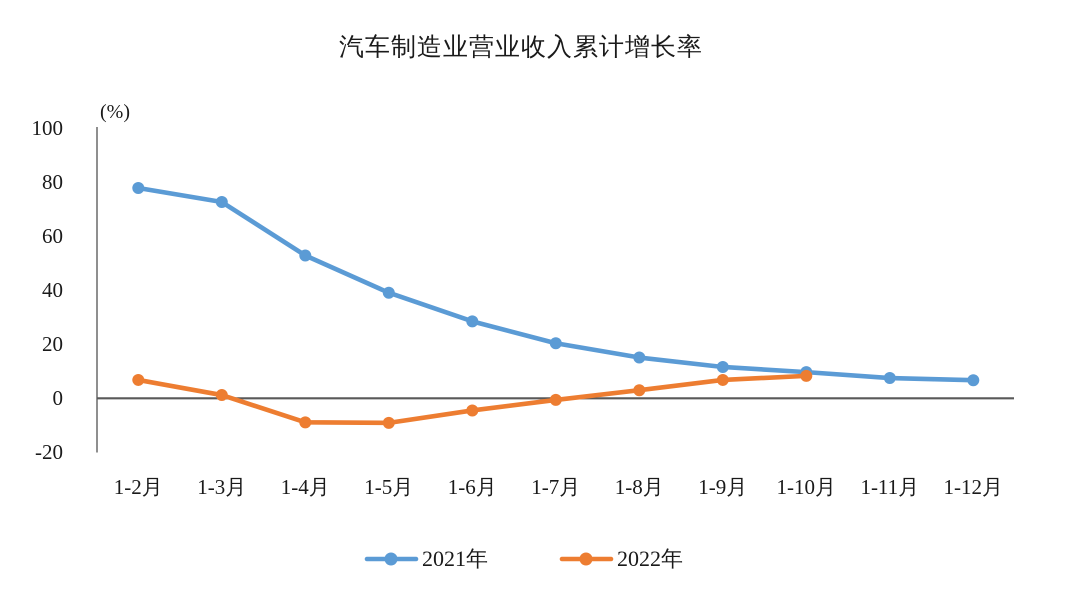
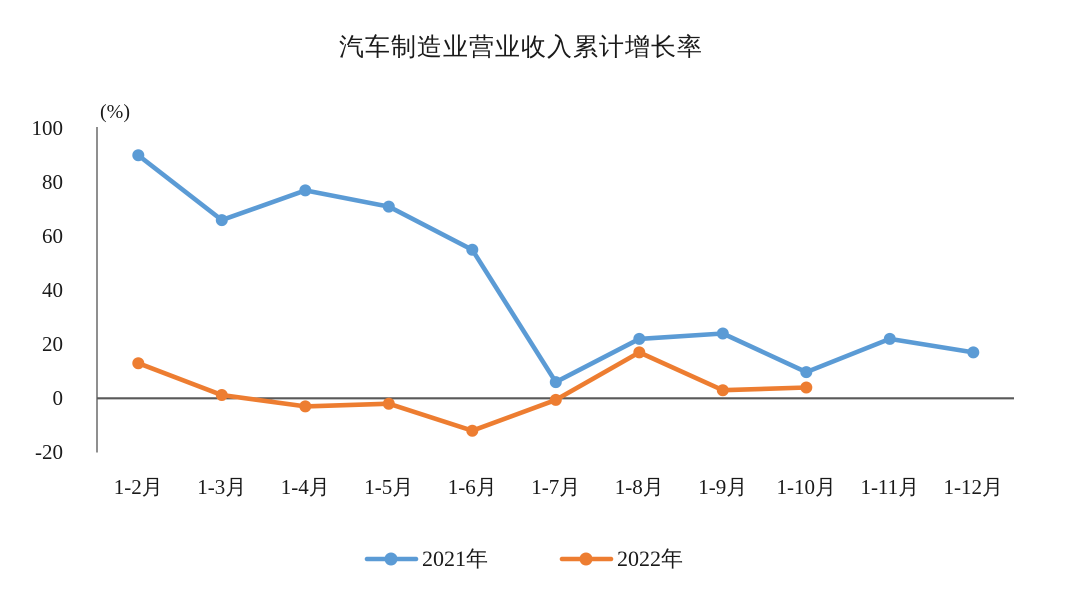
2021年/1-2月: 78 -> 90
2022年/1-2月: 7 -> 13
2021年/1-3月: 73 -> 66
2021年/1-4月: 53 -> 77
2022年/1-4月: -9 -> -3
2021年/1-5月: 39 -> 71
2022年/1-5月: -9 -> -2
2021年/1-6月: 28 -> 55
2022年/1-6月: -4 -> -12
2021年/1-7月: 20 -> 6
2021年/1-8月: 15 -> 22
2022年/1-8月: 3 -> 17
2021年/1-9月: 12 -> 24
2022年/1-9月: 7 -> 3
2022年/1-10月: 8 -> 4
2021年/1-11月: 8 -> 22
2021年/1-12月: 7 -> 17
